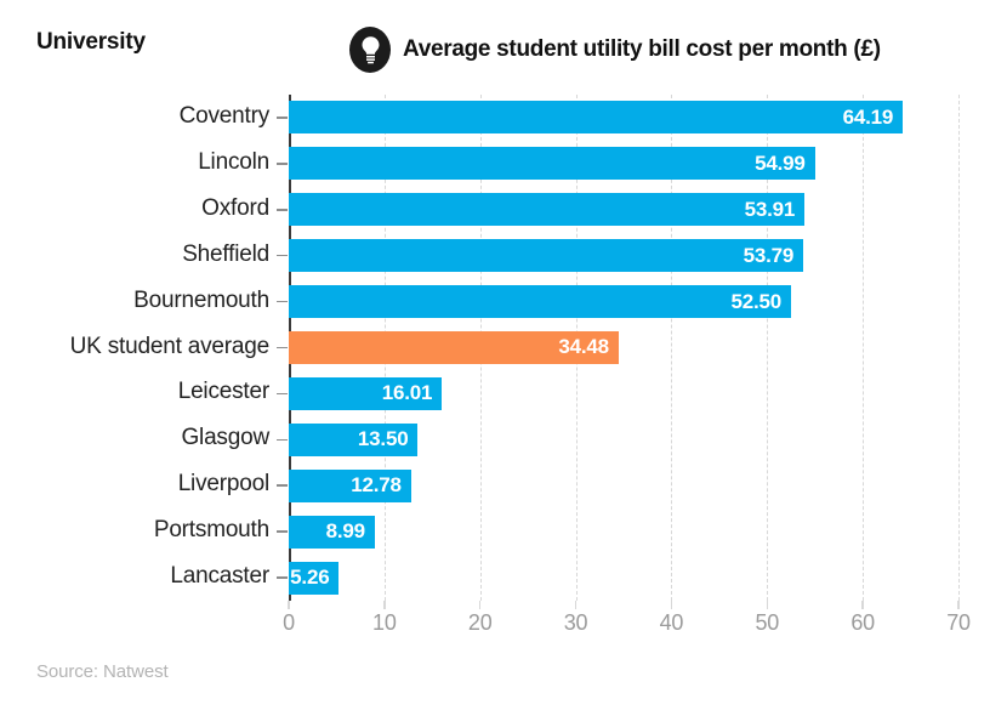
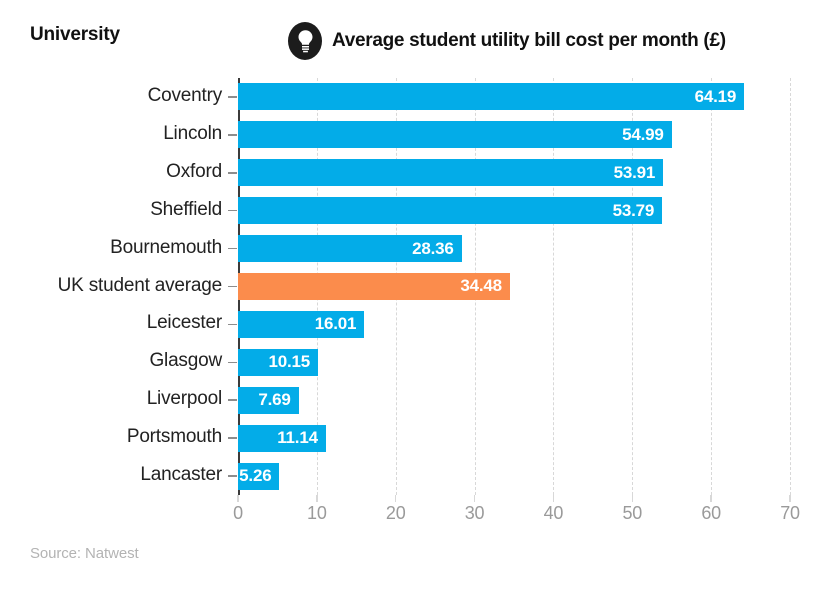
Bournemouth: 52.50 -> 28.36
Glasgow: 13.50 -> 10.15
Liverpool: 12.78 -> 7.69
Portsmouth: 8.99 -> 11.14
